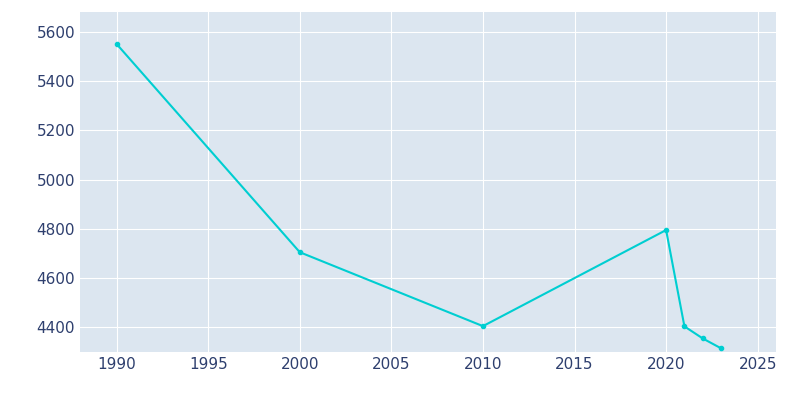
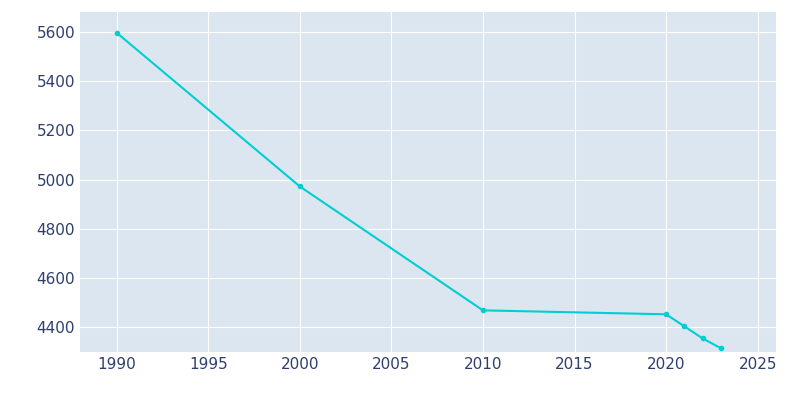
1990: 5550 -> 5596
2000: 4705 -> 4972
2010: 4405 -> 4469
2020: 4795 -> 4453
